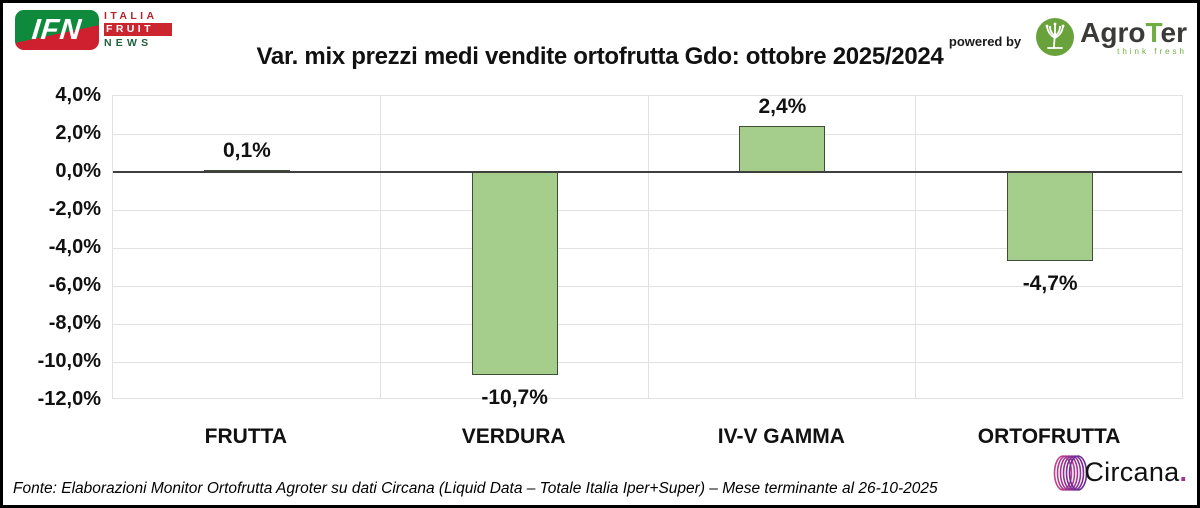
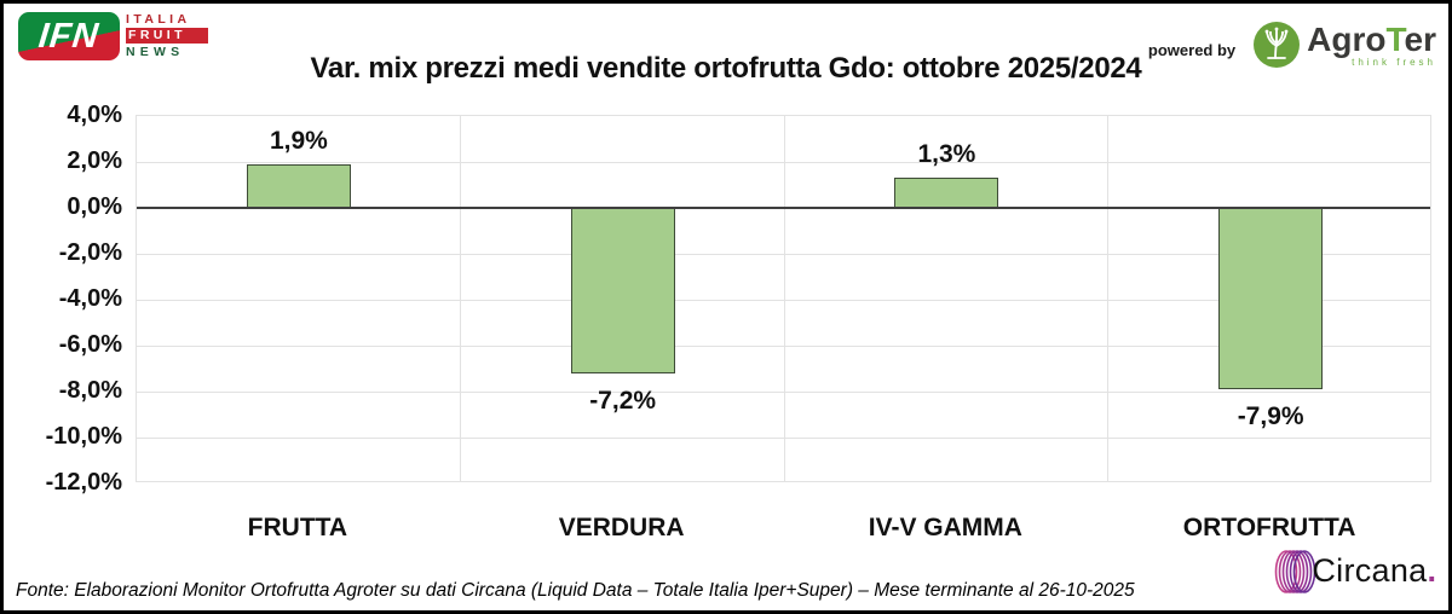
FRUTTA: 0,1% -> 1,9%
VERDURA: -10,7% -> -7,2%
IV-V GAMMA: 2,4% -> 1,3%
ORTOFRUTTA: -4,7% -> -7,9%
